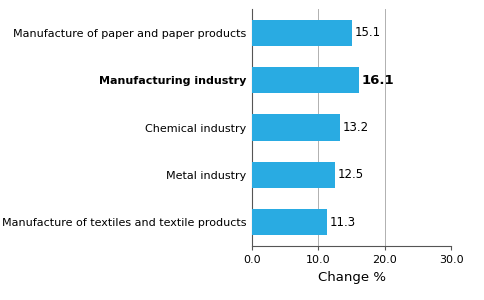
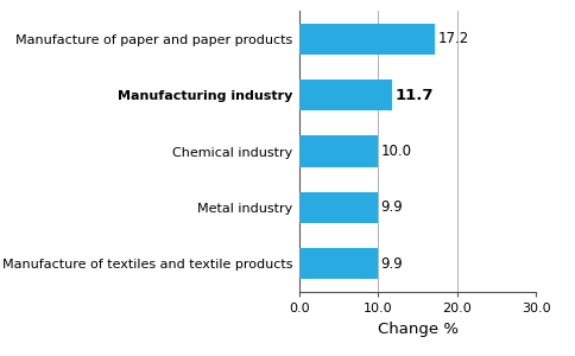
Manufacture of paper and paper products: 15.1 -> 17.2
Manufacturing industry: 16.1 -> 11.7
Chemical industry: 13.2 -> 10.0
Metal industry: 12.5 -> 9.9
Manufacture of textiles and textile products: 11.3 -> 9.9
